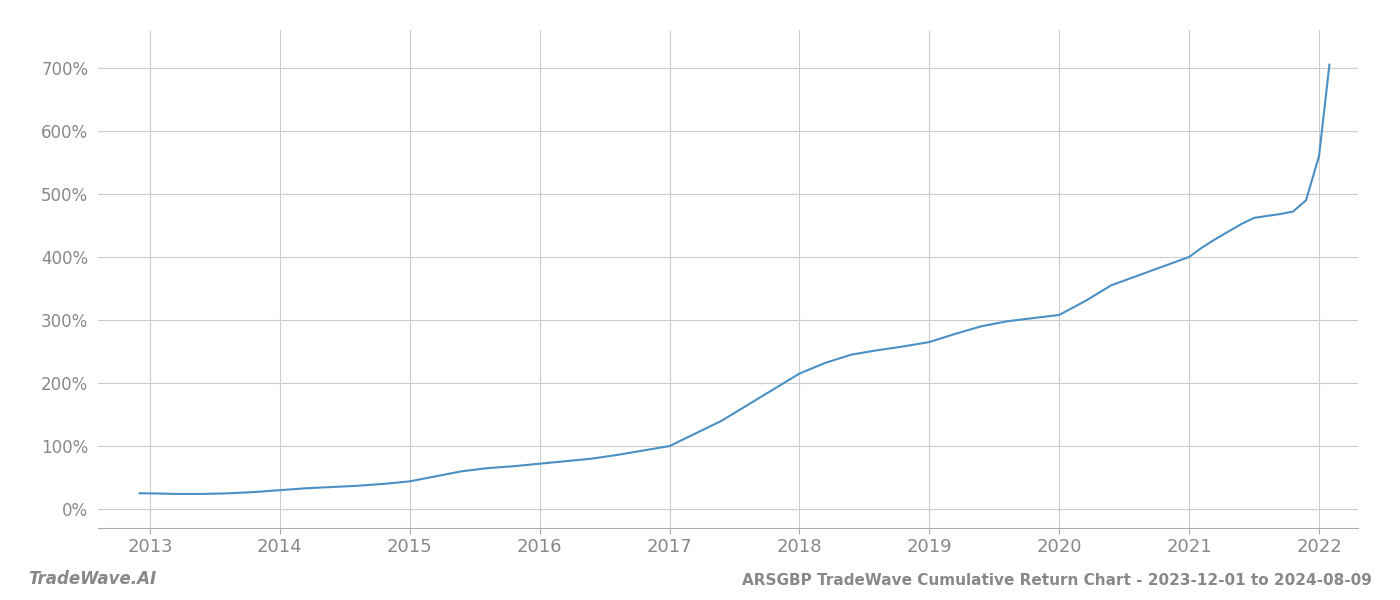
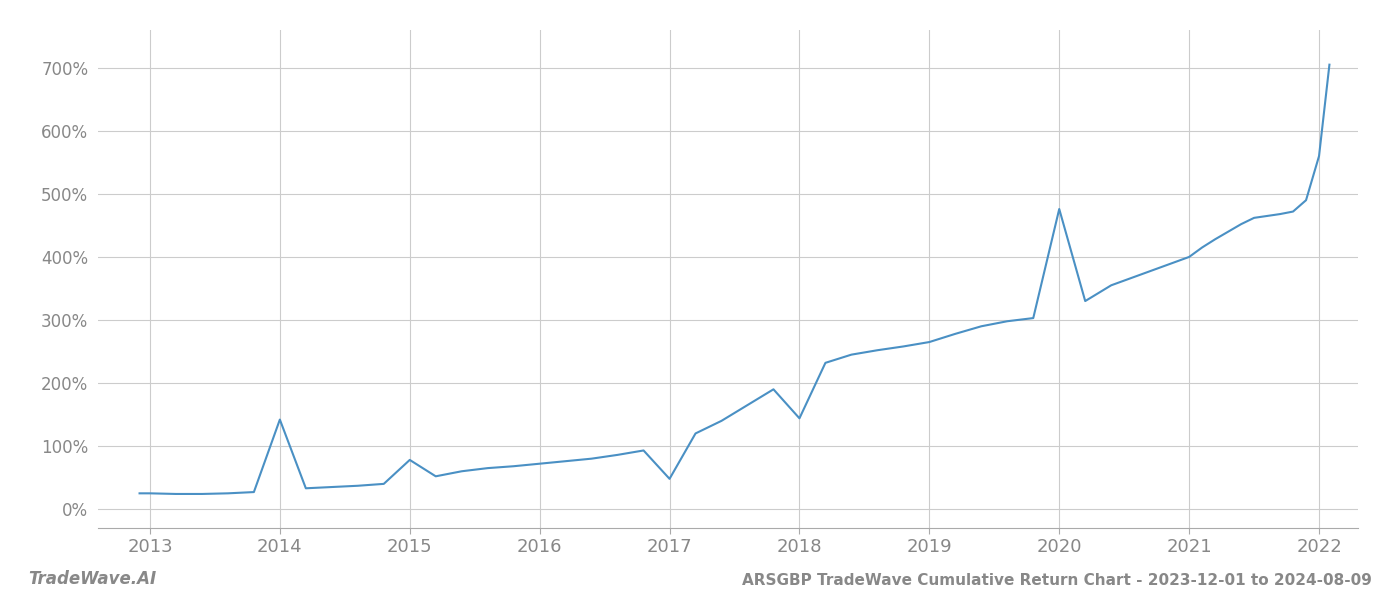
2014: 30% -> 142%
2015: 44% -> 78%
2017: 100% -> 48%
2018: 215% -> 144%
2020: 308% -> 476%
